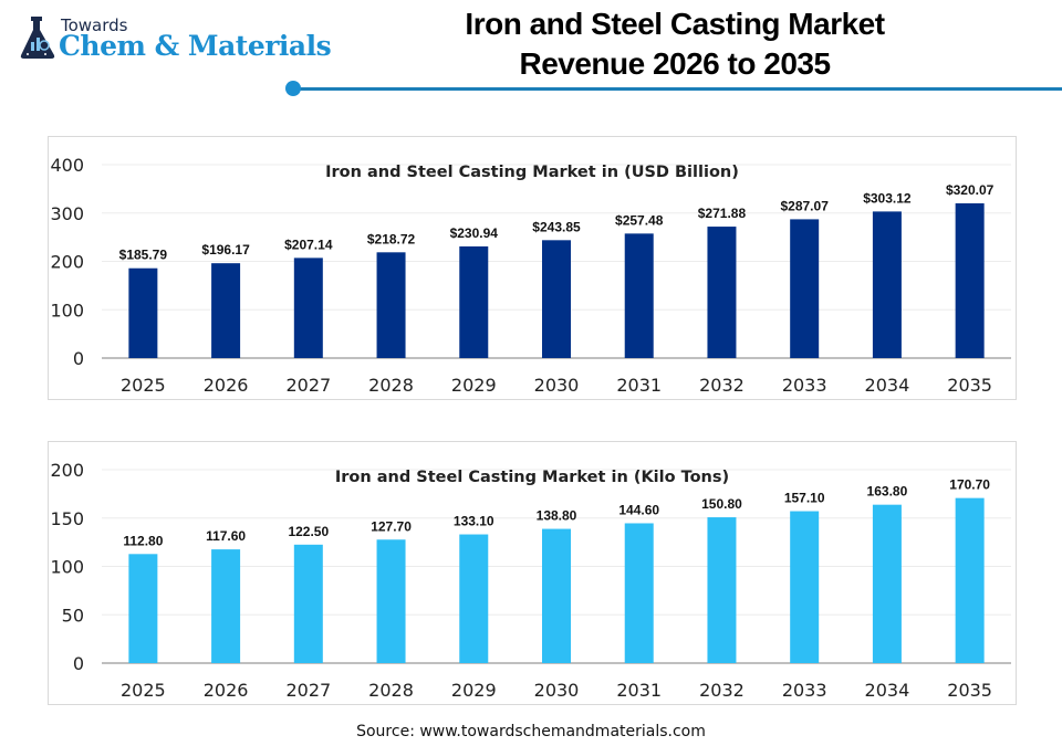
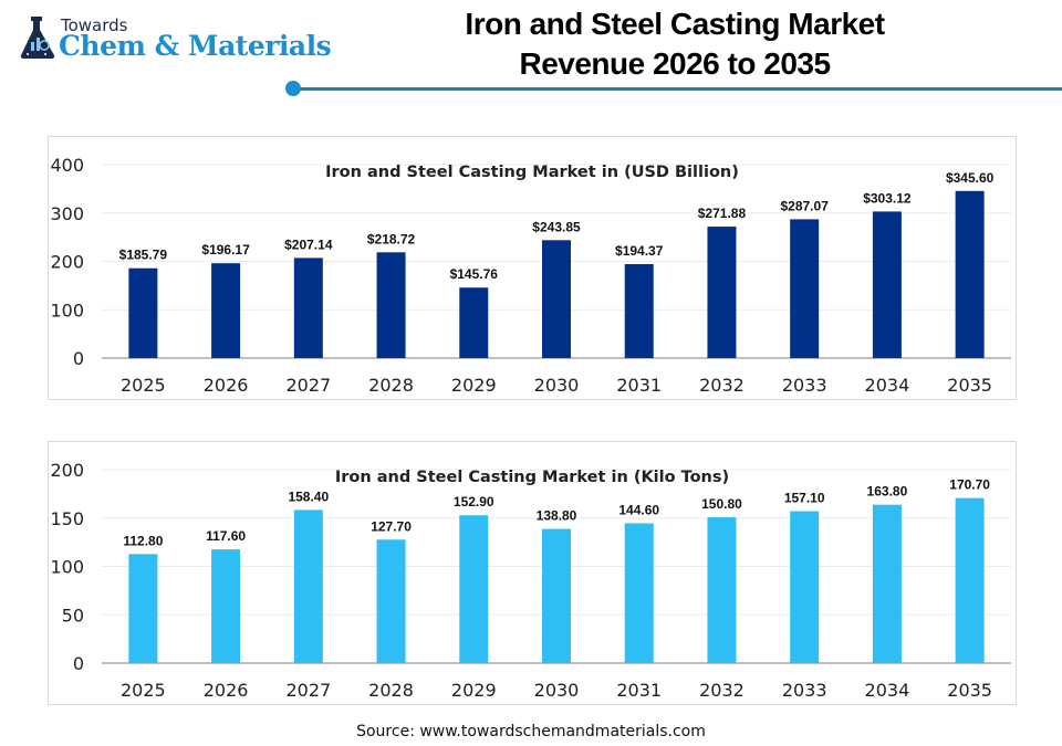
Iron and Steel Casting Market in (USD Billion)/2029: $230.94 -> $145.76
Iron and Steel Casting Market in (USD Billion)/2031: $257.48 -> $194.37
Iron and Steel Casting Market in (USD Billion)/2035: $320.07 -> $345.60
Iron and Steel Casting Market in (Kilo Tons)/2027: 122.50 -> 158.40
Iron and Steel Casting Market in (Kilo Tons)/2029: 133.10 -> 152.90
